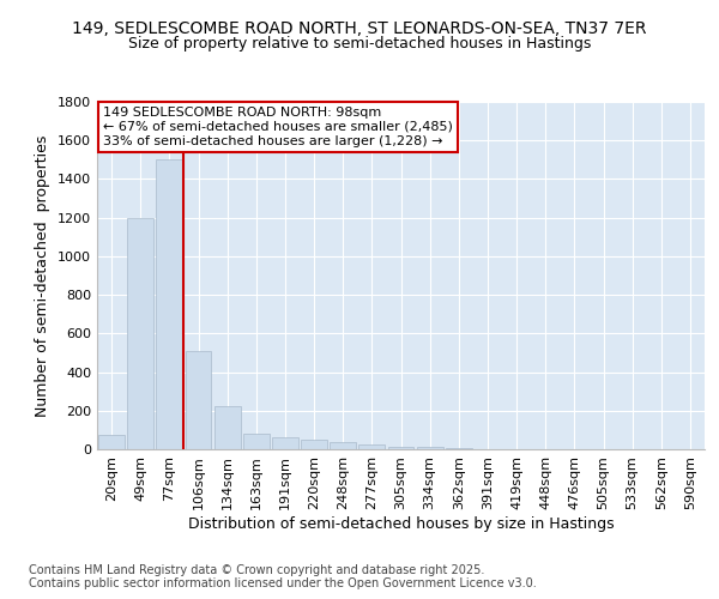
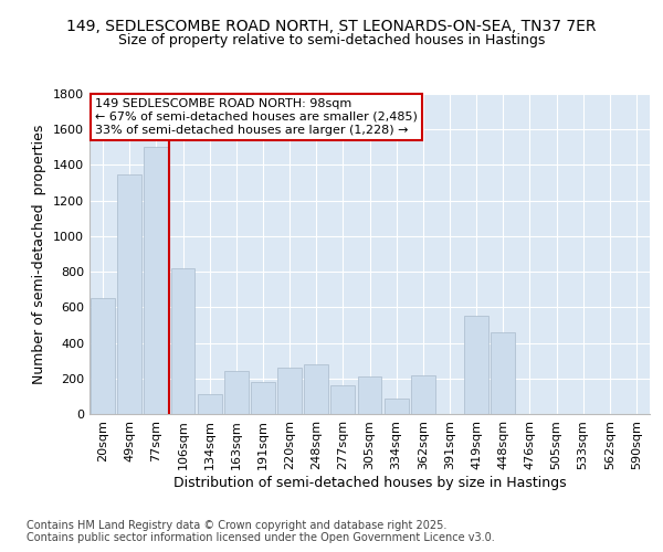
20sqm: 80 -> 650
49sqm: 1200 -> 1350
106sqm: 510 -> 820
134sqm: 220 -> 110
163sqm: 80 -> 240
191sqm: 60 -> 180
220sqm: 50 -> 260
248sqm: 40 -> 280
277sqm: 20 -> 160
305sqm: 20 -> 210
334sqm: 10 -> 90
362sqm: 0 -> 220
419sqm: 0 -> 550
448sqm: 0 -> 460
